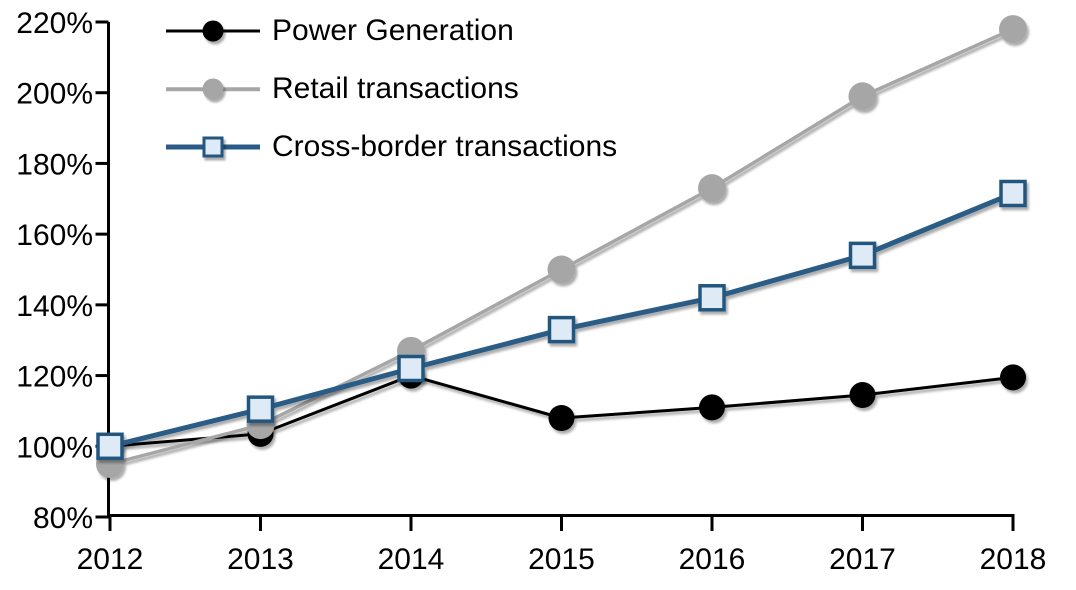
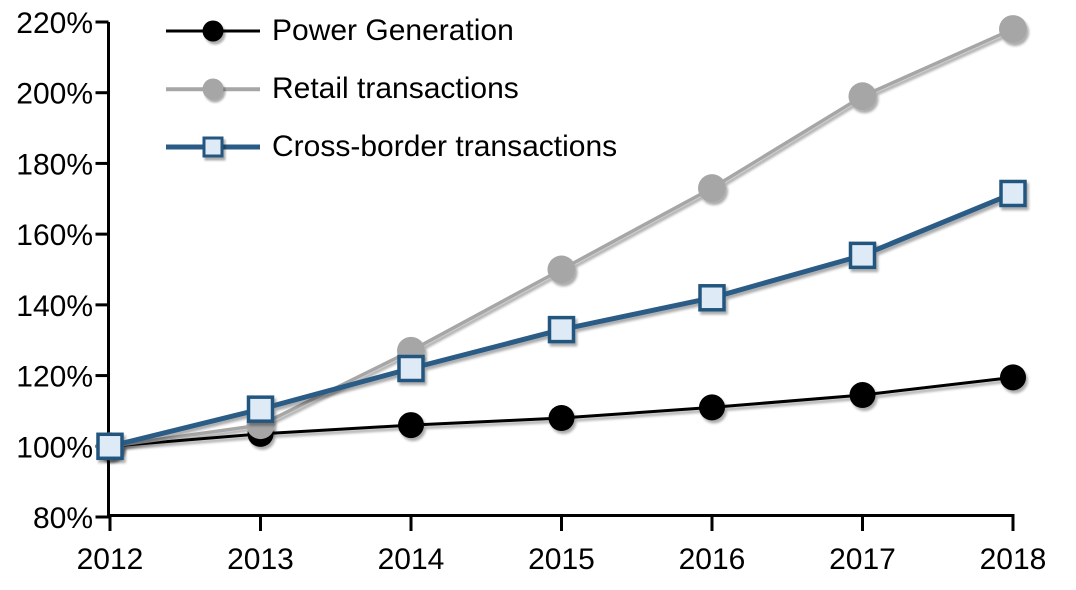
Retail transactions/2012: 95% -> 100%
Power Generation/2014: 120% -> 106%
